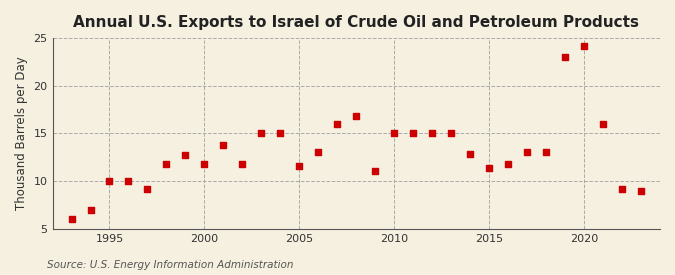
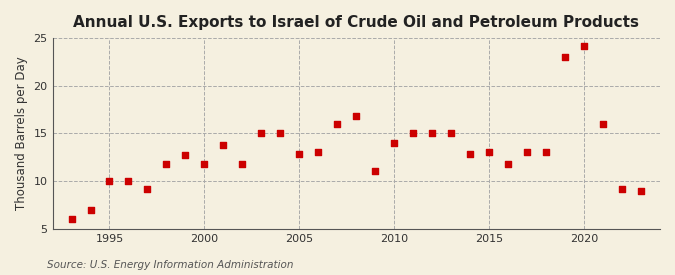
2005: 11.6 -> 12.8
2010: 15.0 -> 14.0
2015: 11.4 -> 13.0
